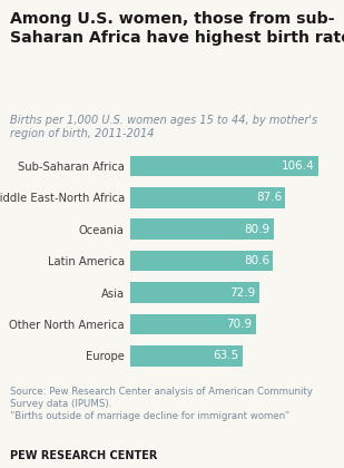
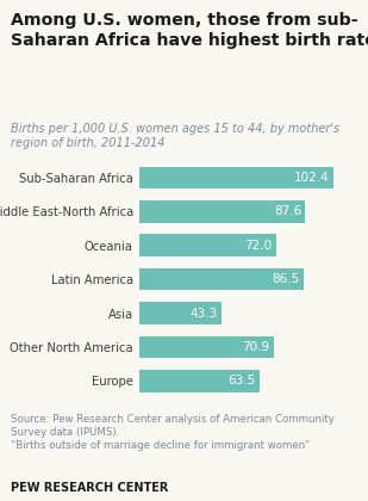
Sub-Saharan Africa: 106.4 -> 102.4
Oceania: 80.9 -> 72.0
Latin America: 80.6 -> 86.5
Asia: 72.9 -> 43.3
